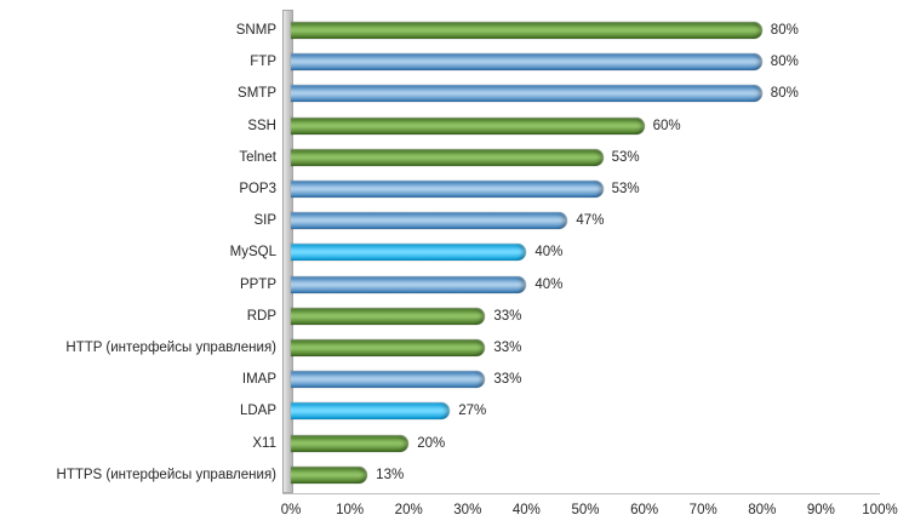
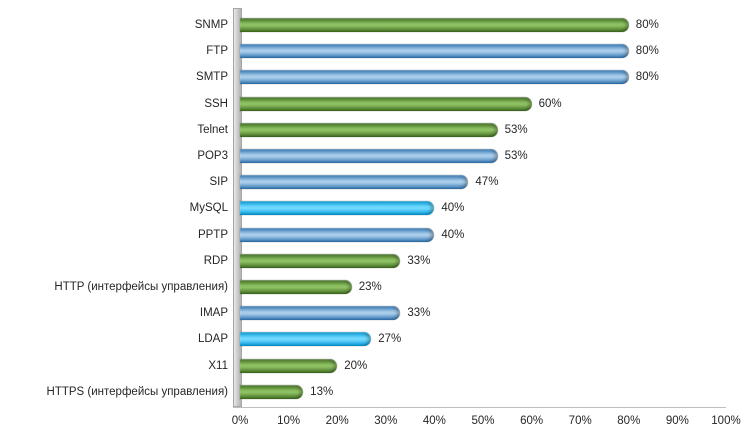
HTTP (интерфейсы управления): 33% -> 23%
